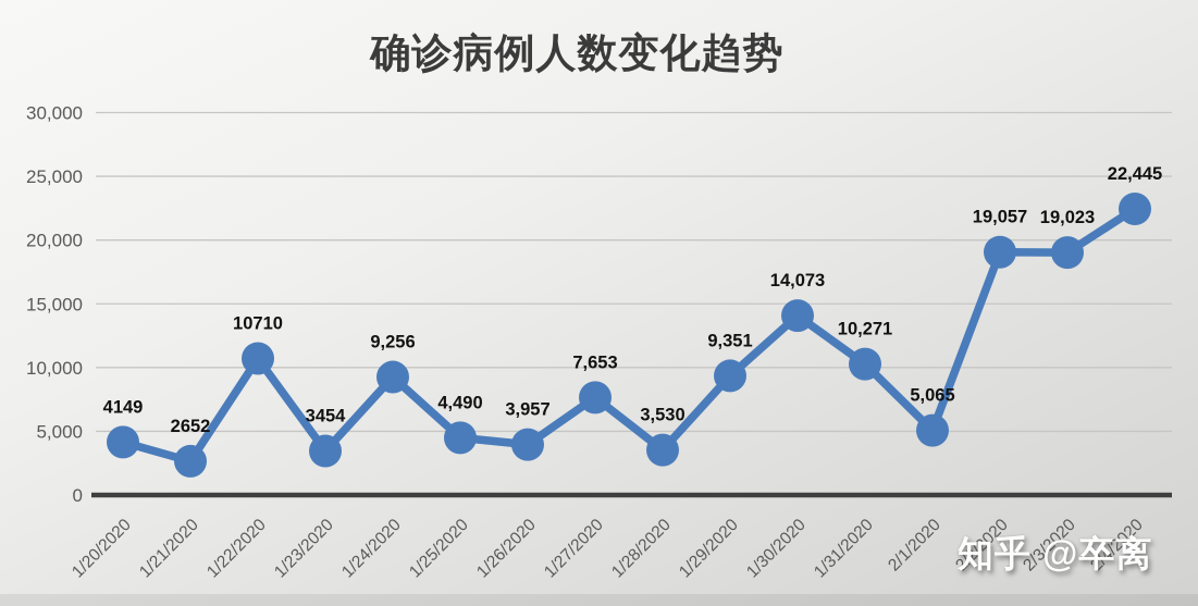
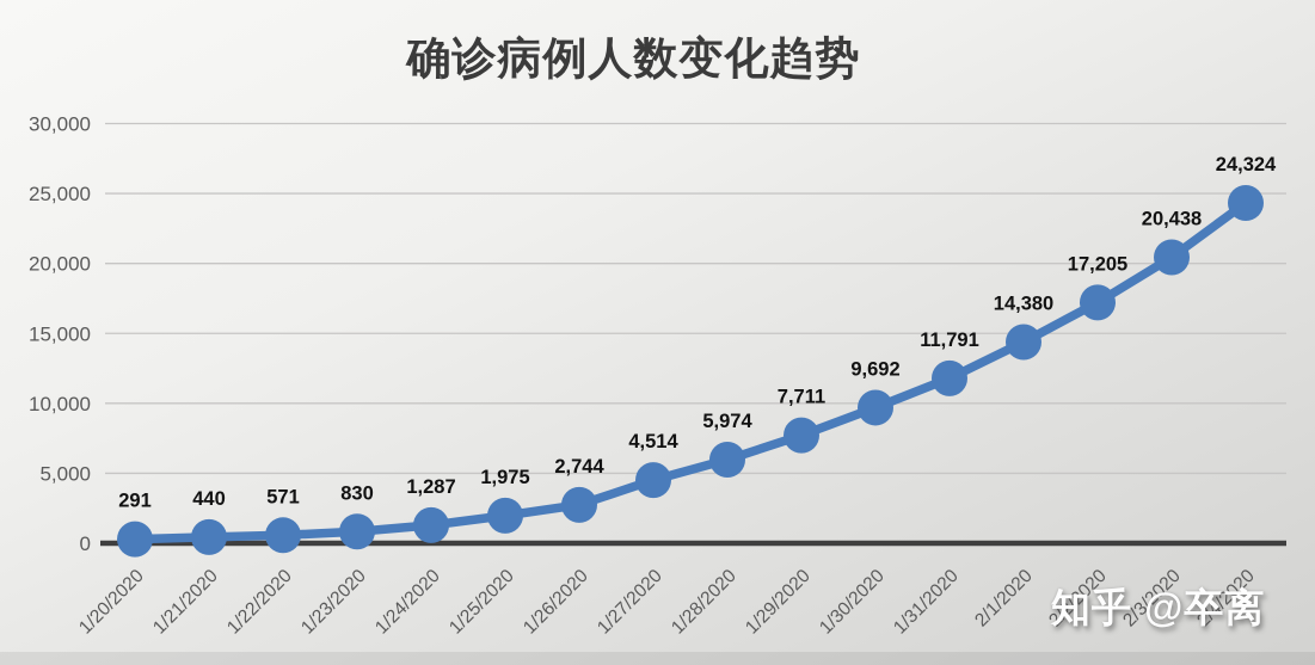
1/20/2020: 4149 -> 291
1/21/2020: 2652 -> 440
1/22/2020: 10710 -> 571
1/23/2020: 3454 -> 830
1/24/2020: 9,256 -> 1,287
1/25/2020: 4,490 -> 1,975
1/26/2020: 3,957 -> 2,744
1/27/2020: 7,653 -> 4,514
1/28/2020: 3,530 -> 5,974
1/29/2020: 9,351 -> 7,711
1/30/2020: 14,073 -> 9,692
1/31/2020: 10,271 -> 11,791
2/1/2020: 5,065 -> 14,380
2/2/2020: 19,057 -> 17,205
2/3/2020: 19,023 -> 20,438
2/4/2020: 22,445 -> 24,324
